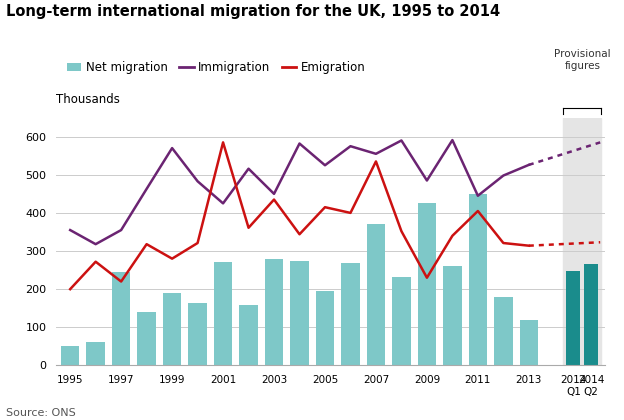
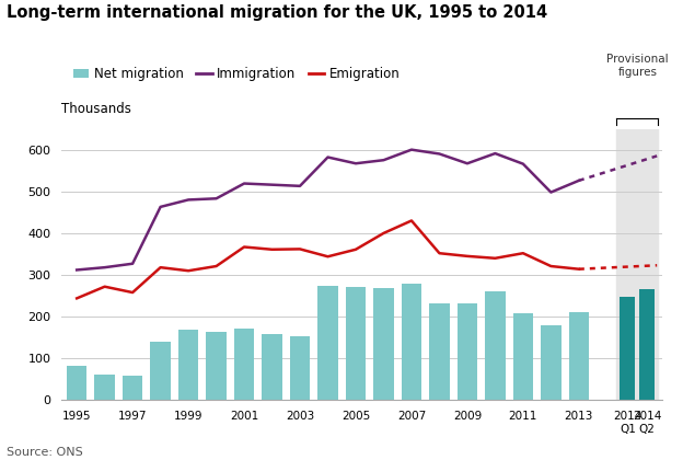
Net migration/1995: 50 -> 82
Immigration/1995: 355 -> 312
Emigration/1995: 200 -> 244
Net migration/1997: 245 -> 58
Immigration/1997: 355 -> 327
Emigration/1997: 220 -> 258
Net migration/1999: 190 -> 168
Immigration/1999: 570 -> 480
Emigration/1999: 280 -> 310
Net migration/2001: 270 -> 172
Immigration/2001: 425 -> 519
Emigration/2001: 585 -> 367
Net migration/2003: 280 -> 153
Immigration/2003: 450 -> 513
Emigration/2003: 435 -> 362
Net migration/2005: 195 -> 270
Immigration/2005: 525 -> 567
Emigration/2005: 415 -> 361
Net migration/2007: 370 -> 280
Immigration/2007: 555 -> 600
Emigration/2007: 535 -> 430
Net migration/2009: 425 -> 233
Immigration/2009: 485 -> 567
Emigration/2009: 230 -> 345
Net migration/2011: 450 -> 208
Immigration/2011: 445 -> 566
Emigration/2011: 405 -> 352
Net migration/2013: 120 -> 212
